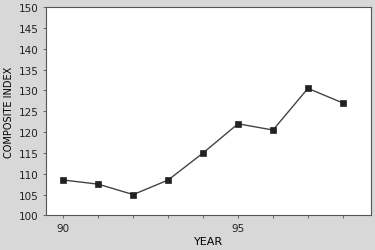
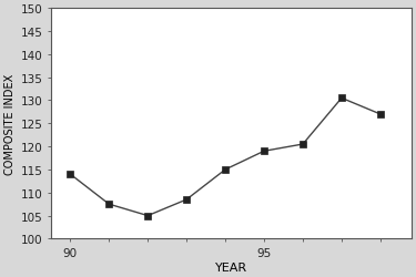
90: 108.5 -> 114.0
95: 122.0 -> 119.0
